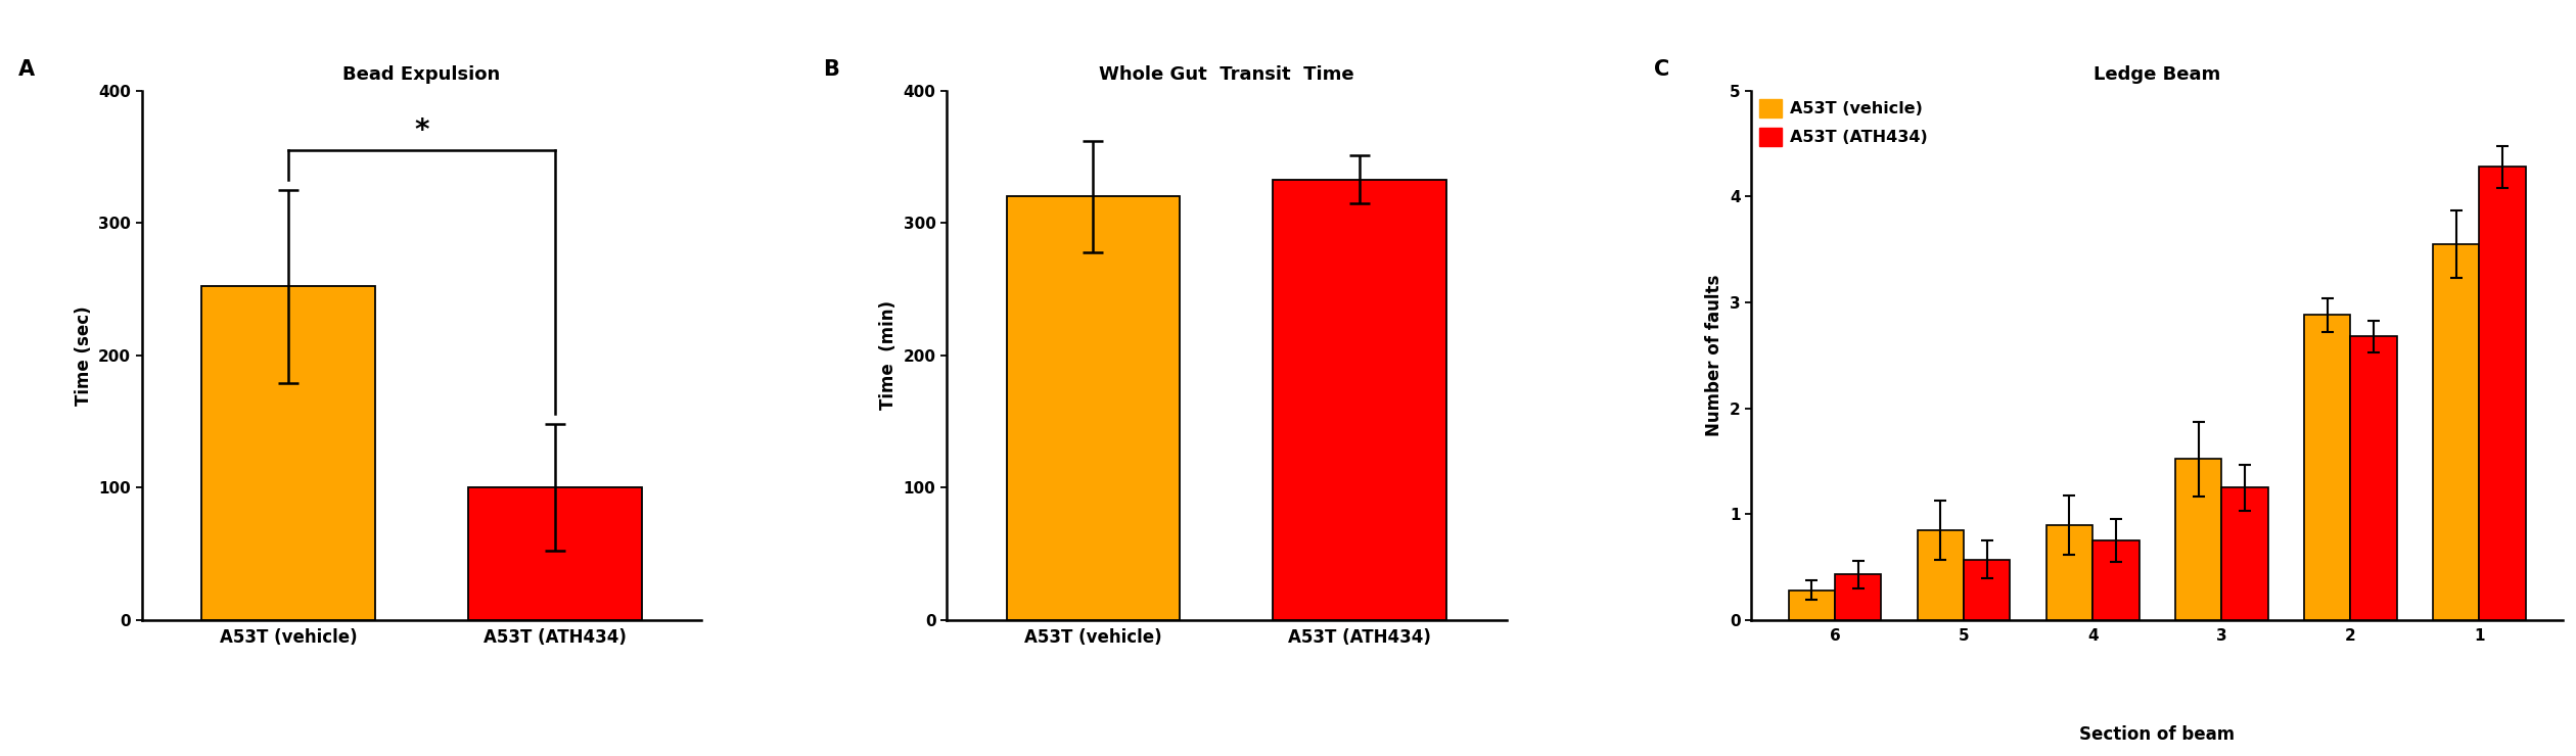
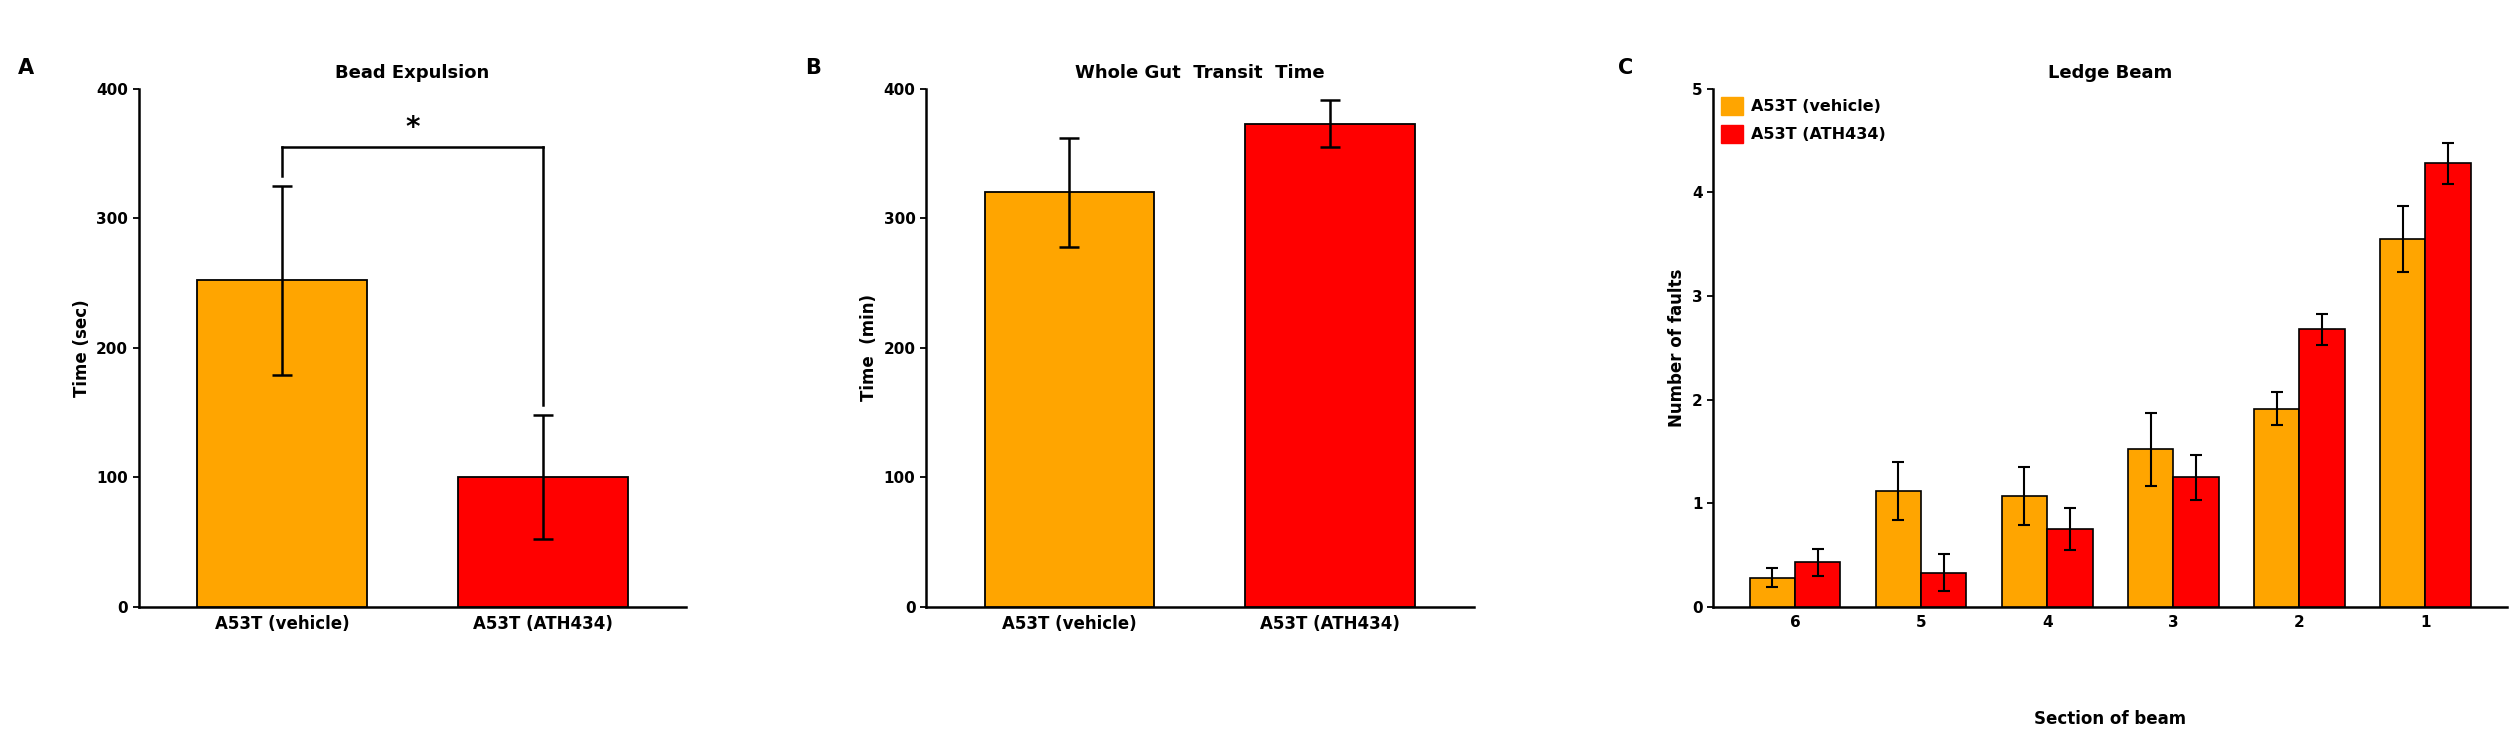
Whole Gut Transit Time/A53T (ATH434): 333 -> 373
Ledge Beam/A53T (vehicle)/5: 0.85 -> 1.12
Ledge Beam/A53T (ATH434)/5: 0.57 -> 0.33
Ledge Beam/A53T (vehicle)/4: 0.90 -> 1.07
Ledge Beam/A53T (vehicle)/2: 2.88 -> 1.91
